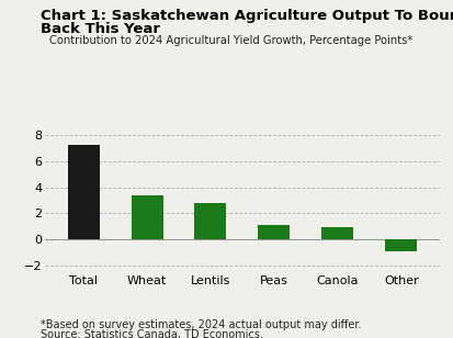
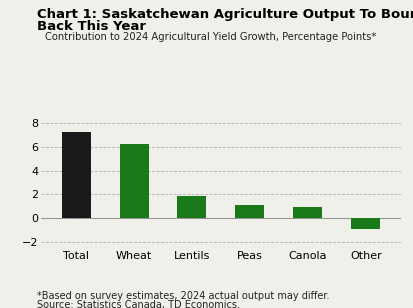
Wheat: 3.4 -> 6.3
Lentils: 2.8 -> 1.9
